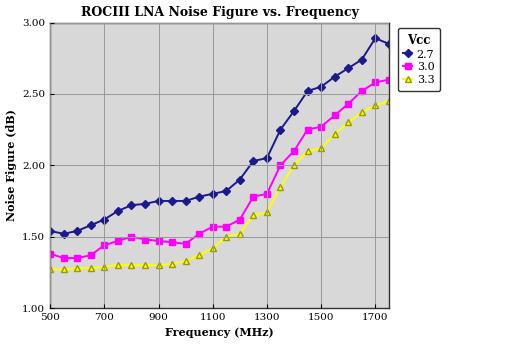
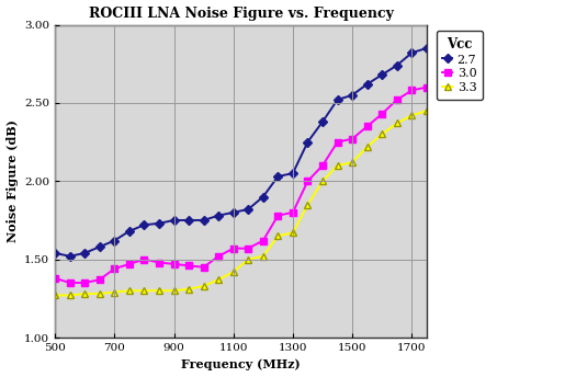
2.7/1700: 2.89 -> 2.82
